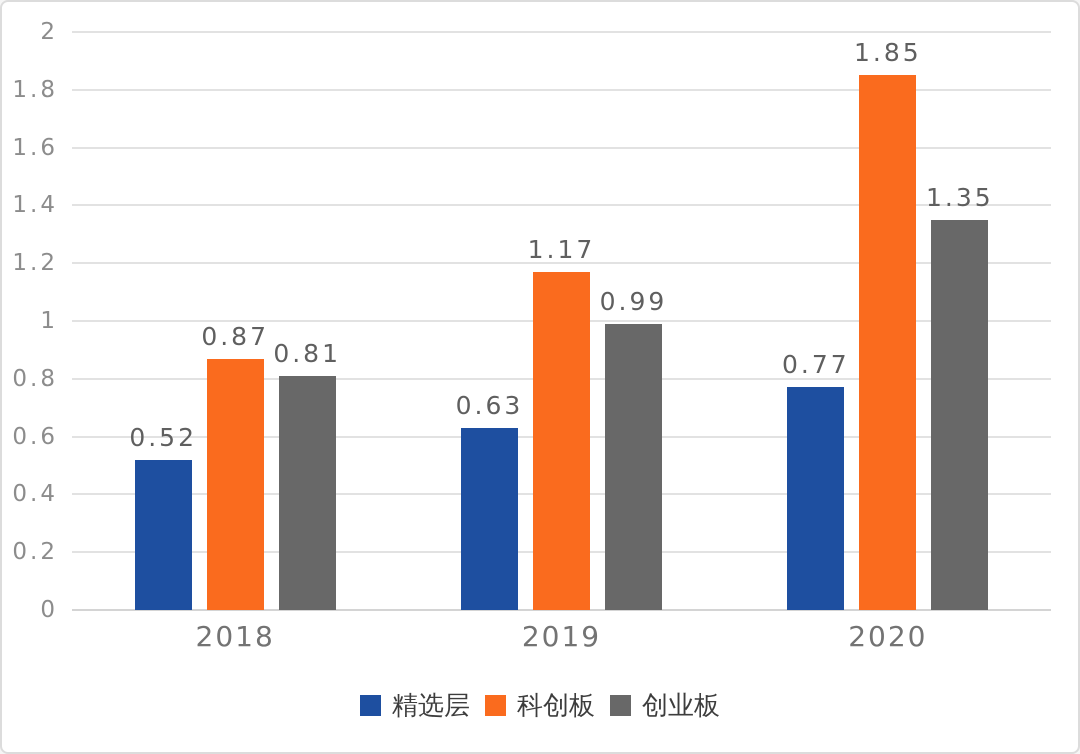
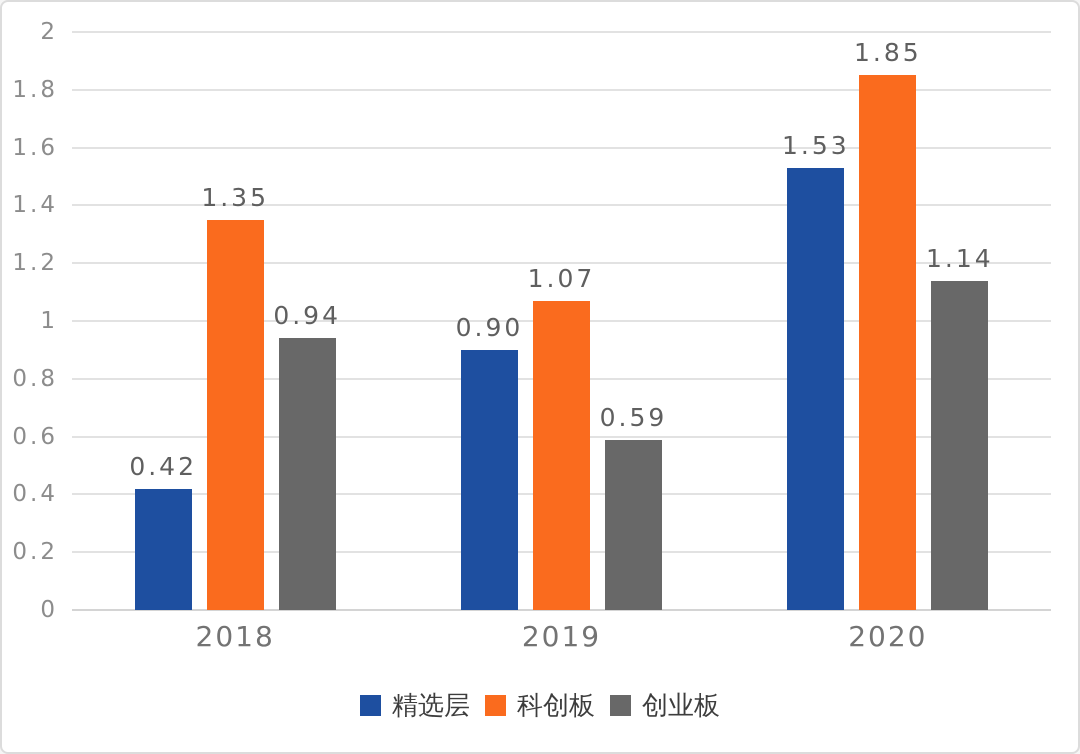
精选层/2018: 0.52 -> 0.42
科创板/2018: 0.87 -> 1.35
创业板/2018: 0.81 -> 0.94
精选层/2019: 0.63 -> 0.90
科创板/2019: 1.17 -> 1.07
创业板/2019: 0.99 -> 0.59
精选层/2020: 0.77 -> 1.53
创业板/2020: 1.35 -> 1.14
